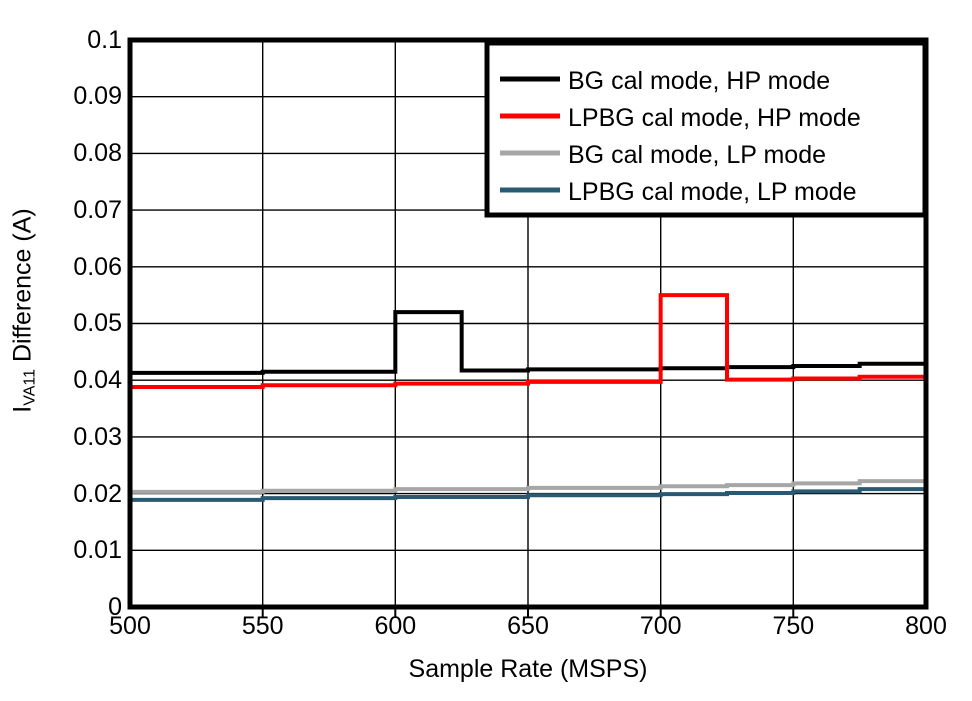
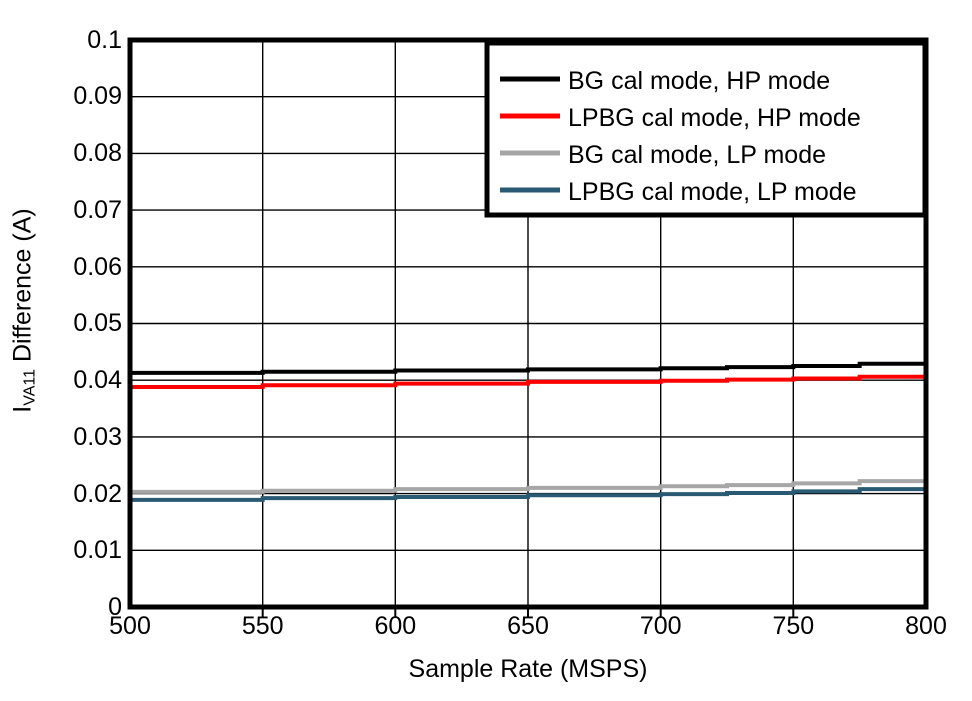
BG cal mode, HP mode/600: 0.052 -> 0.042
LPBG cal mode, HP mode/700: 0.055 -> 0.040
